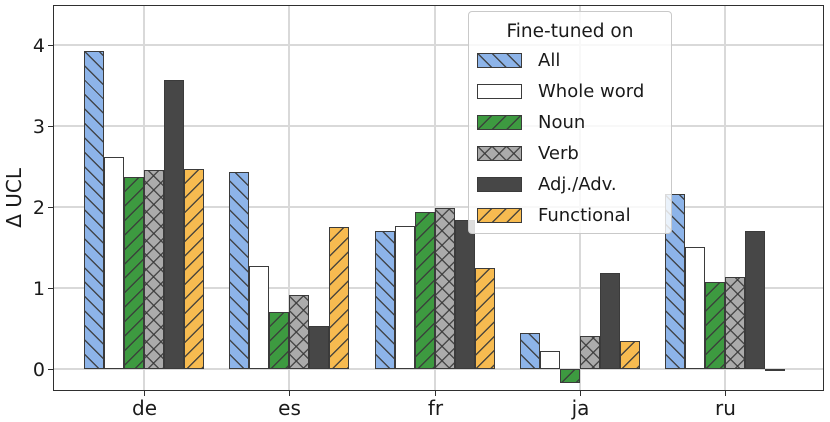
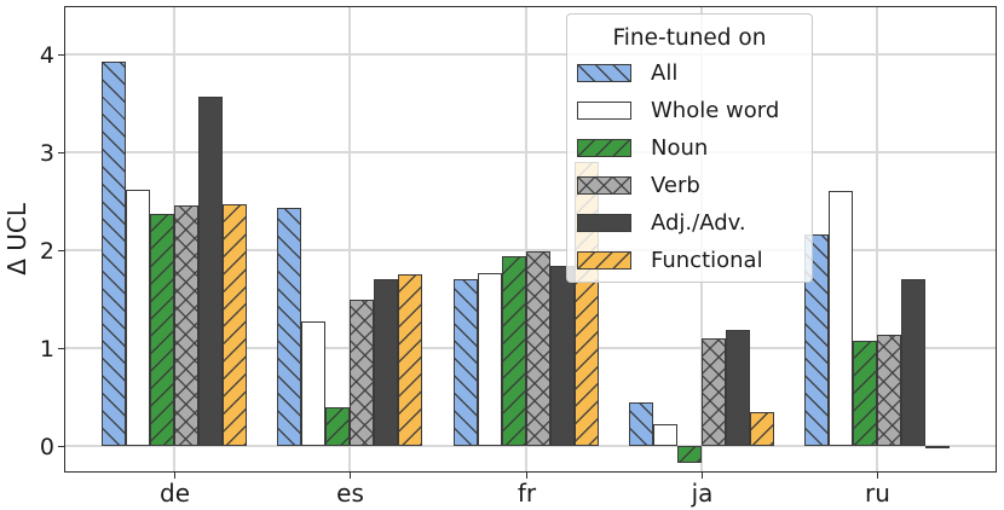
Noun/es: 0.7 -> 0.4
Verb/es: 0.9 -> 1.5
Adj./Adv./es: 0.5 -> 1.7
Functional/fr: 1.2 -> 2.9
Verb/ja: 0.4 -> 1.1
Whole word/ru: 1.5 -> 2.6
